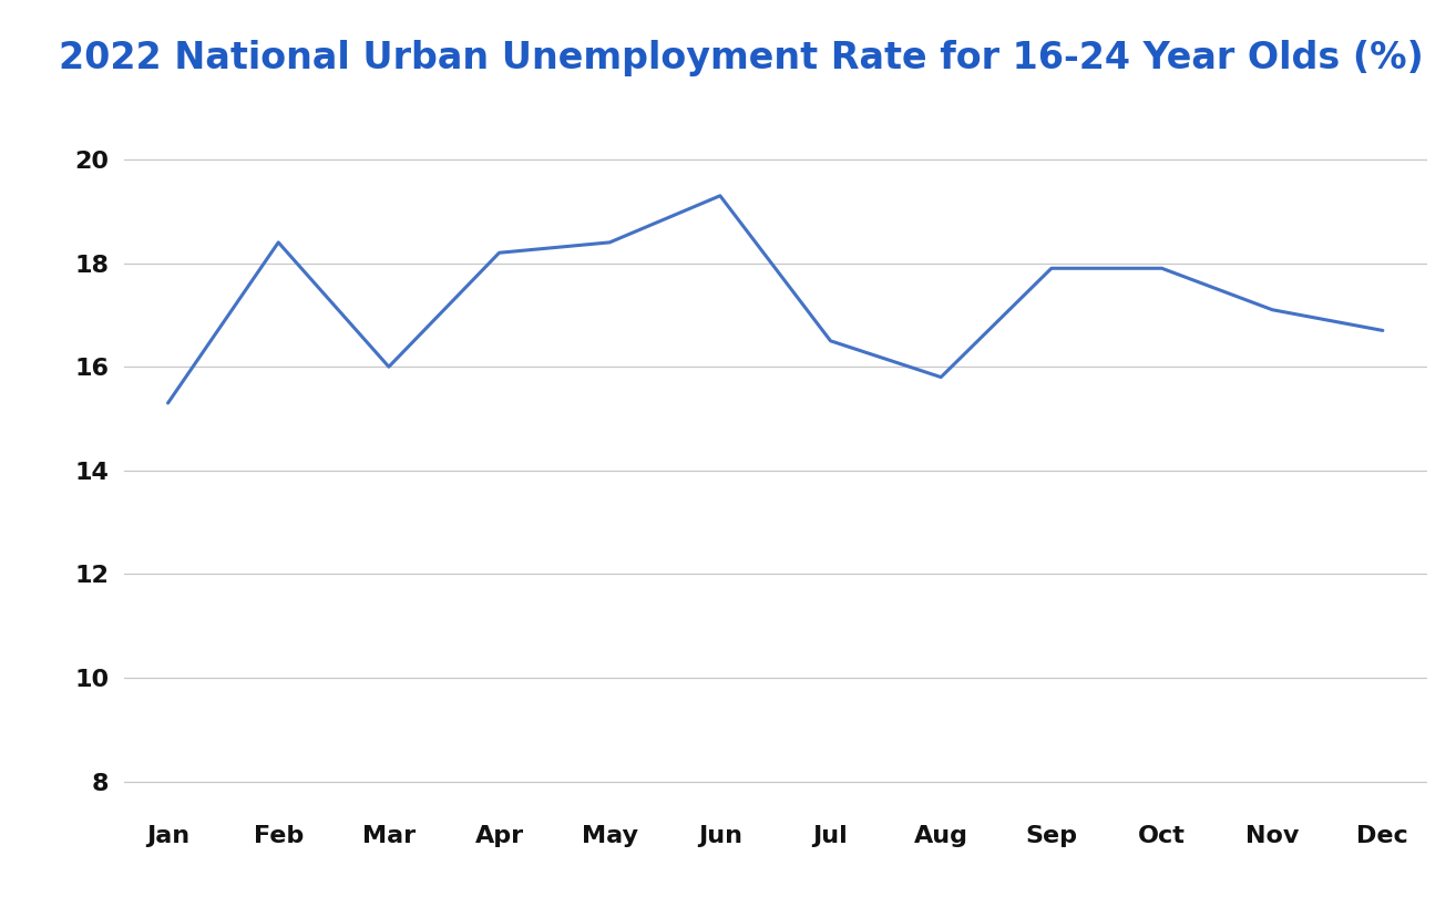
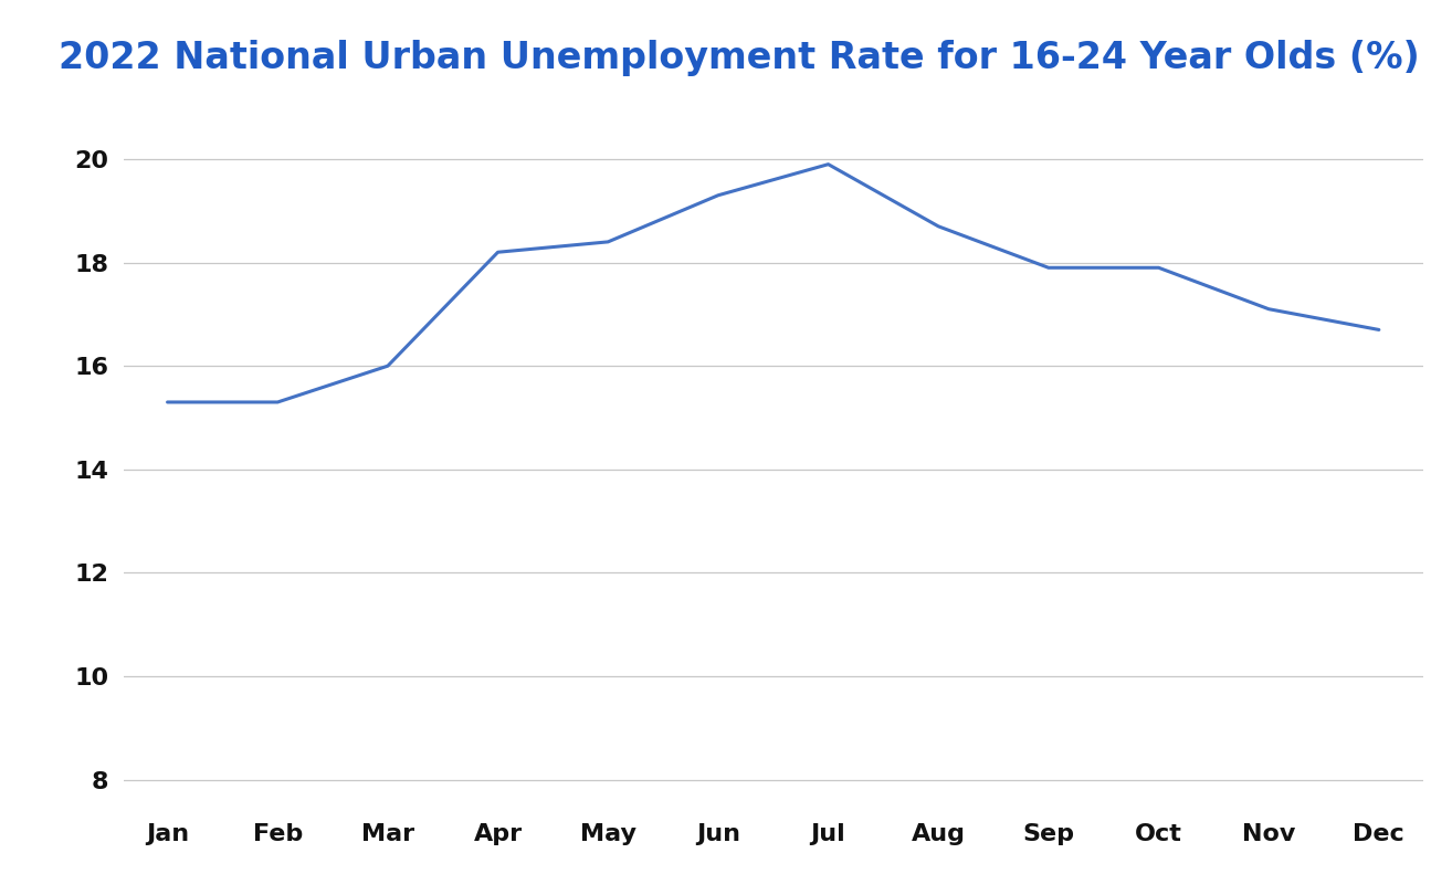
Feb: 18.4 -> 15.3
Jul: 16.5 -> 19.9
Aug: 15.8 -> 18.7
